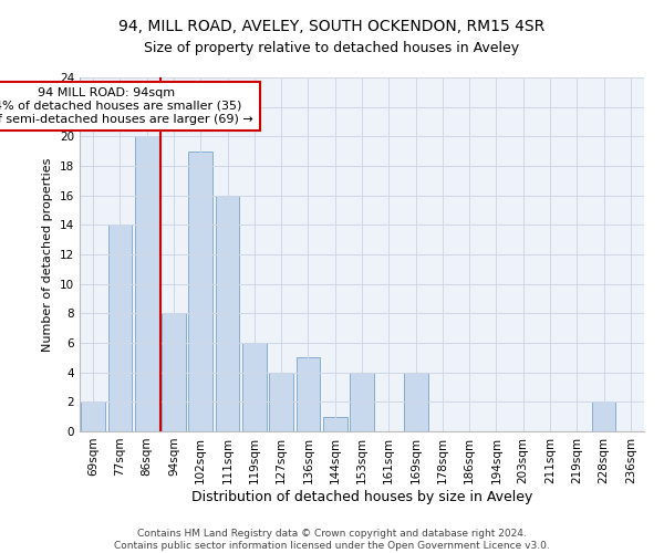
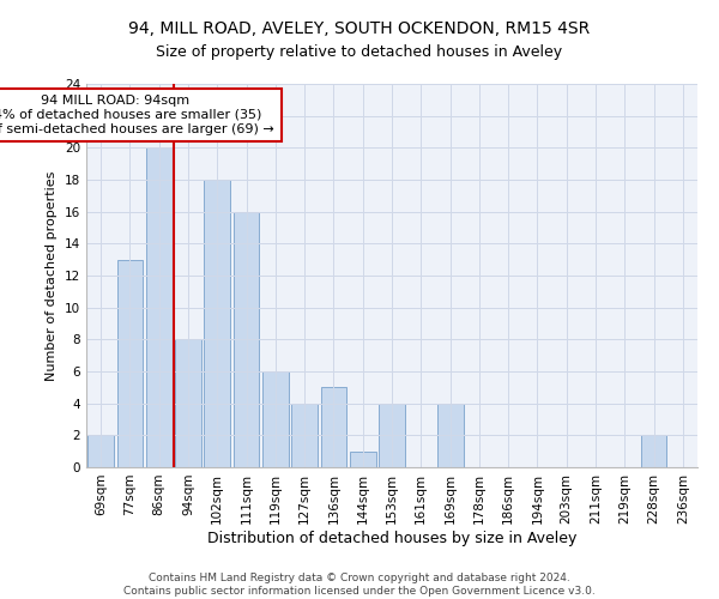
77sqm: 14 -> 13
102sqm: 19 -> 18
